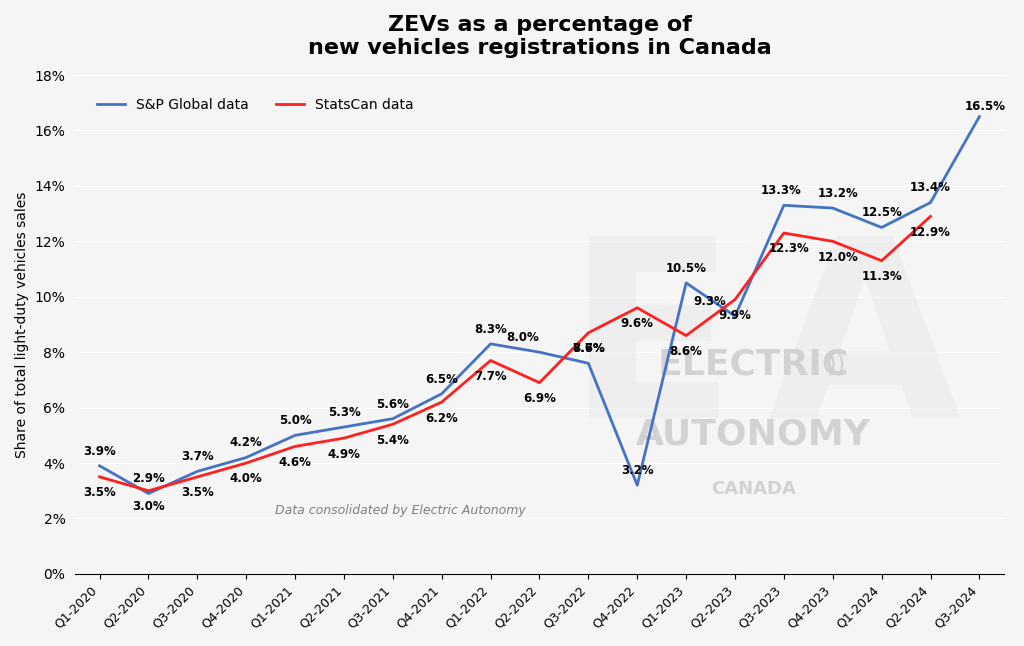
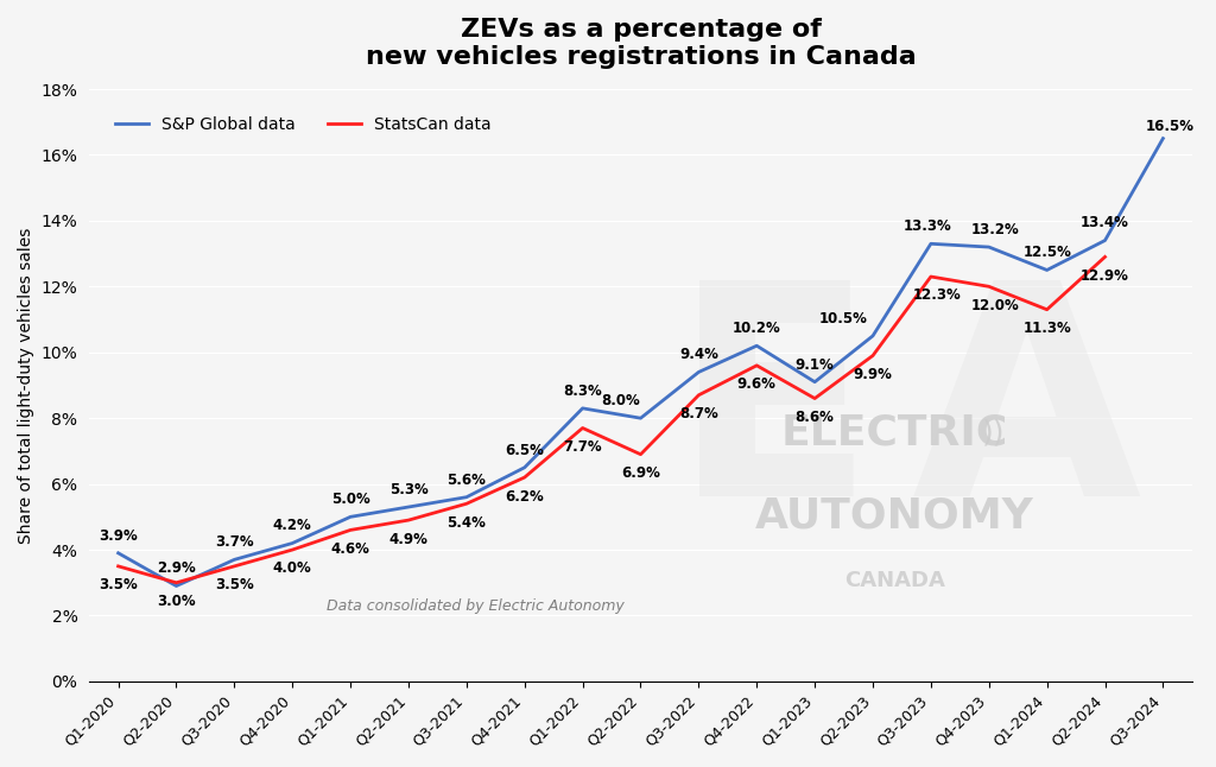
S&P Global data/Q3-2022: 7.6% -> 9.4%
S&P Global data/Q4-2022: 3.2% -> 10.2%
S&P Global data/Q1-2023: 10.5% -> 9.1%
S&P Global data/Q2-2023: 9.3% -> 10.5%
